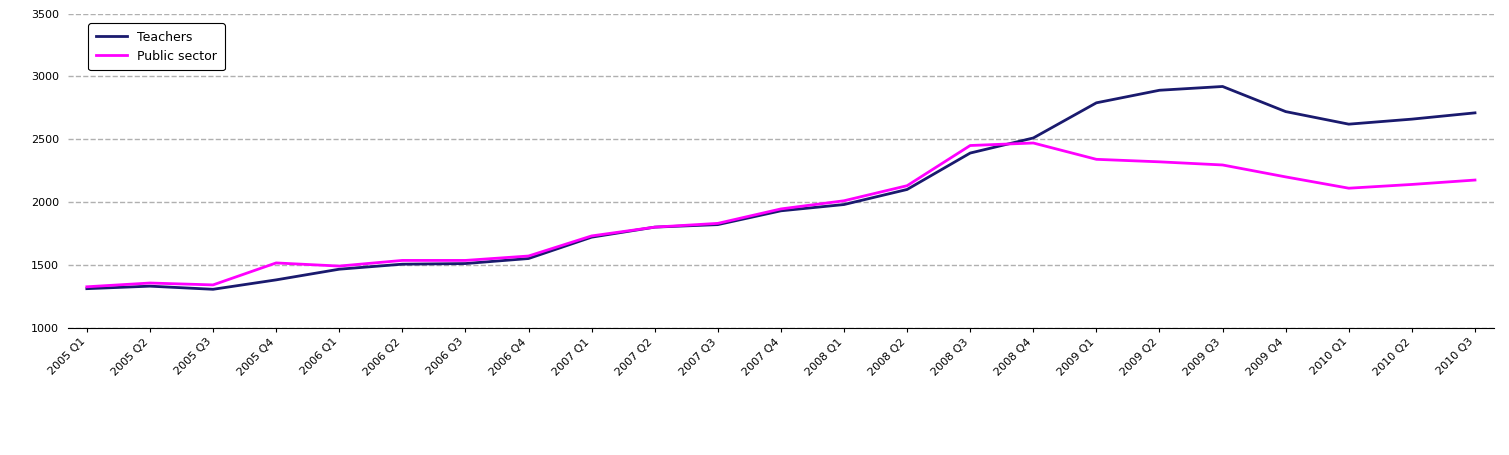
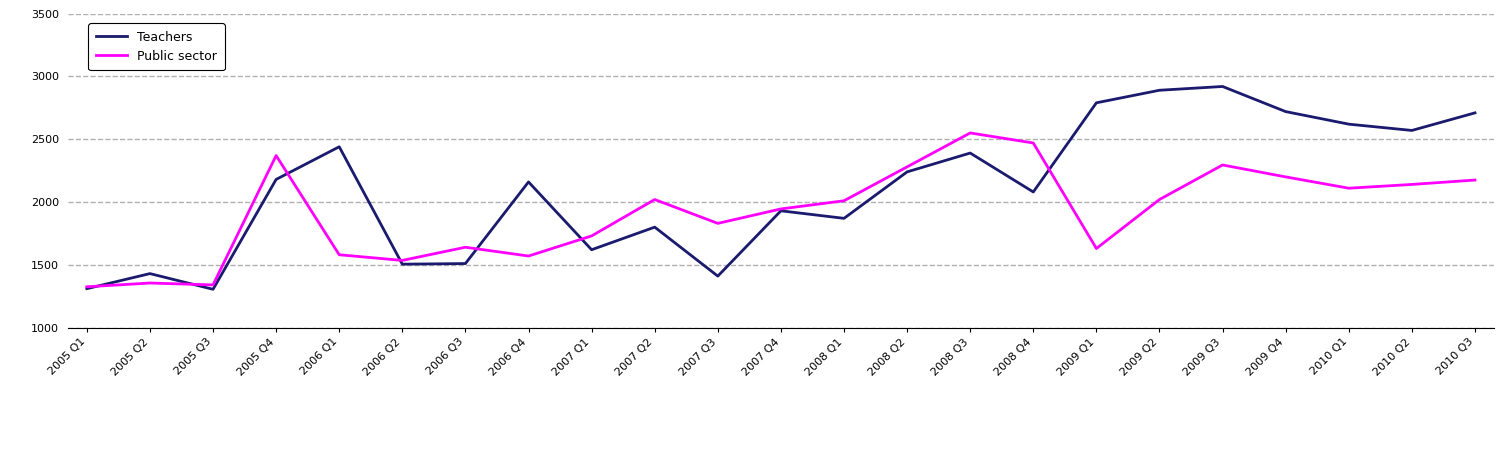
Teachers/2005 Q2: 1330 -> 1430
Teachers/2005 Q4: 1380 -> 2180
Public sector/2005 Q4: 1520 -> 2370
Teachers/2006 Q1: 1460 -> 2440
Public sector/2006 Q1: 1490 -> 1580
Public sector/2006 Q3: 1540 -> 1640
Teachers/2006 Q4: 1550 -> 2160
Teachers/2007 Q1: 1720 -> 1620
Public sector/2007 Q2: 1800 -> 2020
Teachers/2007 Q3: 1820 -> 1410
Teachers/2008 Q1: 1980 -> 1870
Teachers/2008 Q2: 2100 -> 2240
Public sector/2008 Q2: 2130 -> 2280
Public sector/2008 Q3: 2450 -> 2550
Teachers/2008 Q4: 2510 -> 2080
Public sector/2009 Q1: 2340 -> 1630
Public sector/2009 Q2: 2320 -> 2020
Teachers/2010 Q2: 2660 -> 2570
